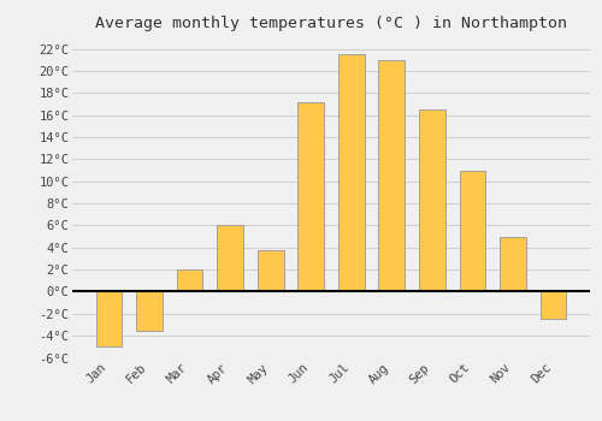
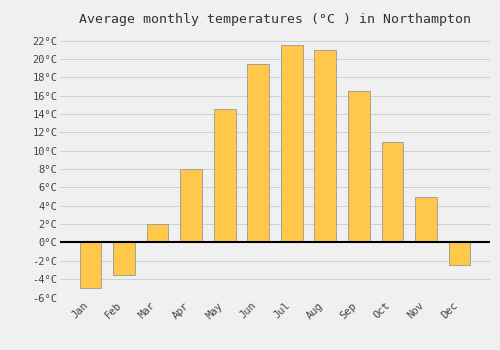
Apr: 6.0°C -> 8.0°C
May: 3.8°C -> 14.5°C
Jun: 17.2°C -> 19.5°C
